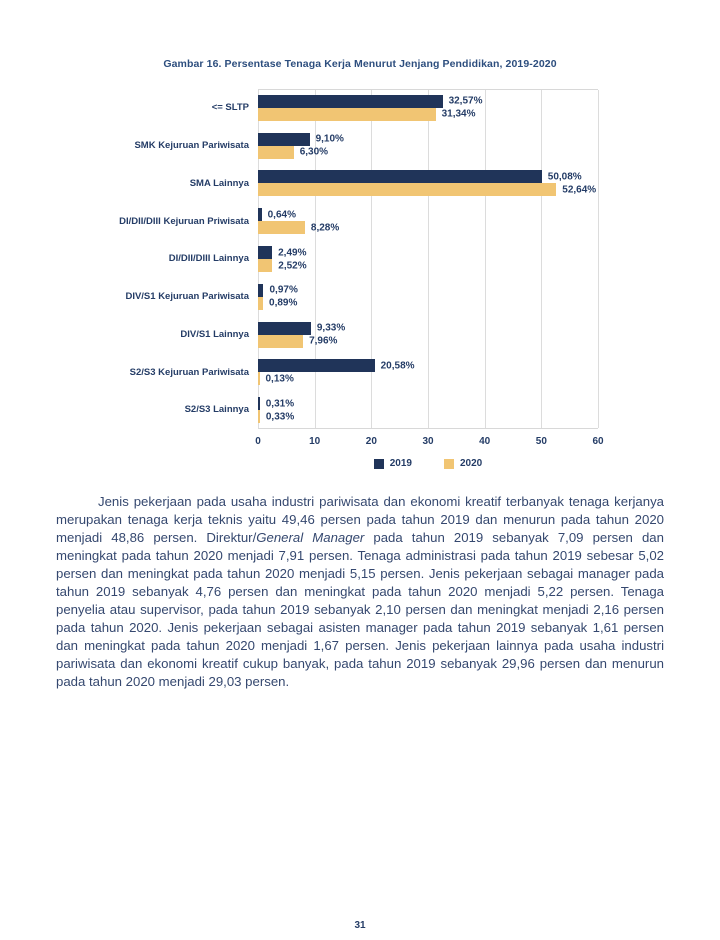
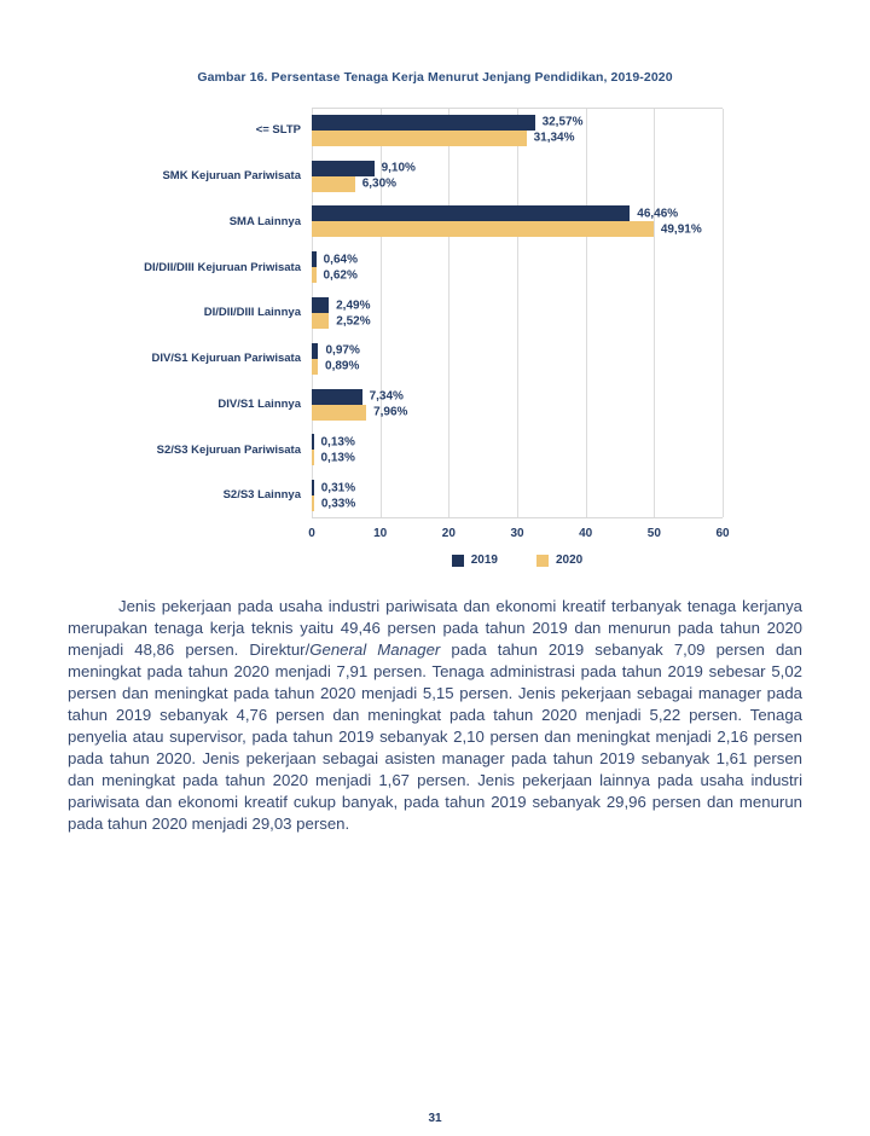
2019/SMA Lainnya: 50,08% -> 46,46%
2020/SMA Lainnya: 52,64% -> 49,91%
2020/DI/DII/DIII Kejuruan Priwisata: 8,28% -> 0,62%
2019/DIV/S1 Lainnya: 9,33% -> 7,34%
2019/S2/S3 Kejuruan Pariwisata: 20,58% -> 0,13%
